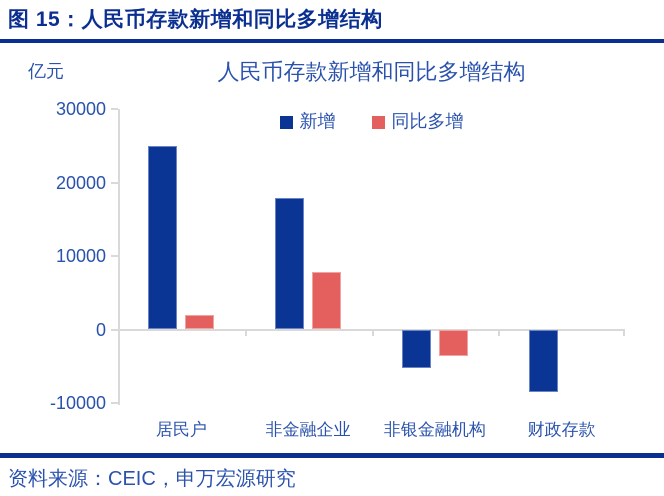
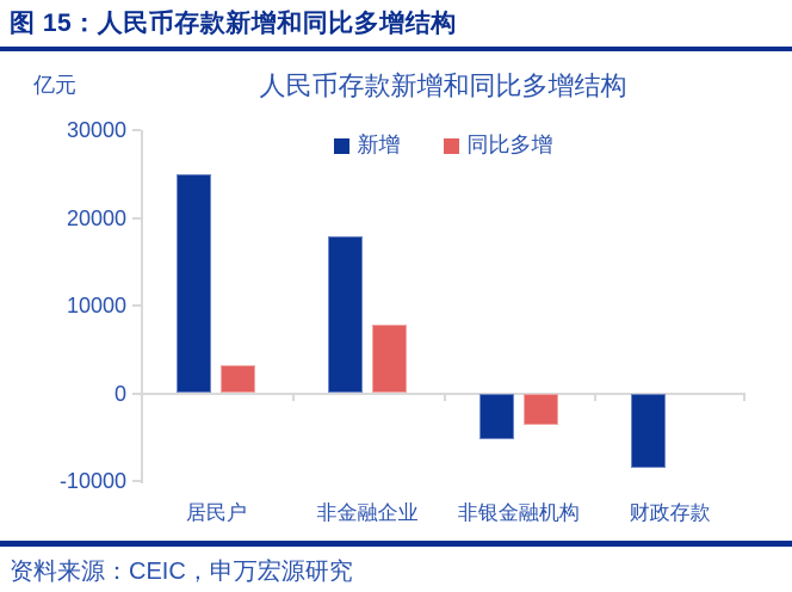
同比多增/居民户: 2000 -> 3000
